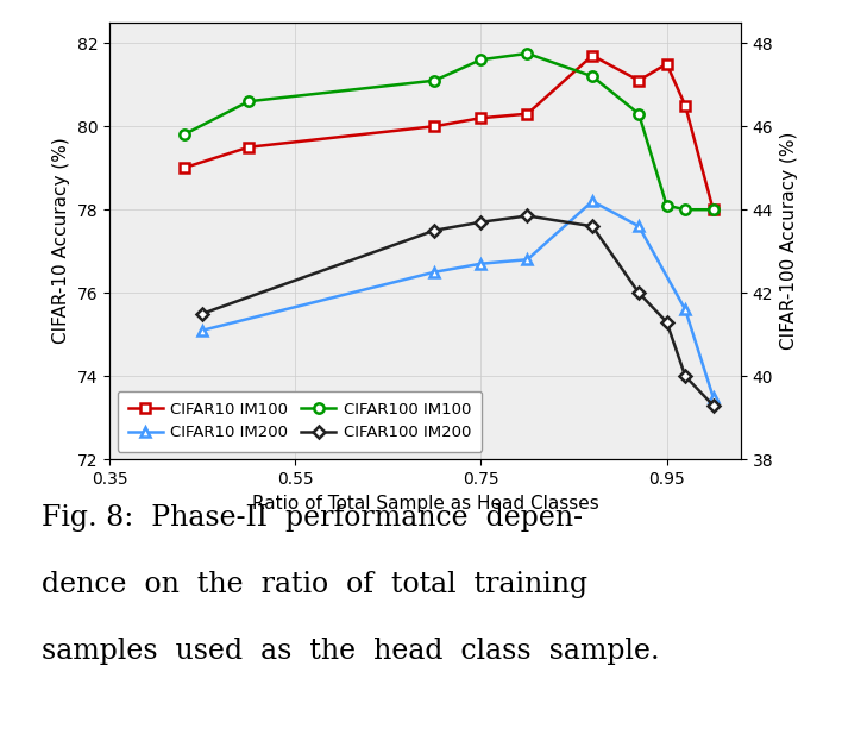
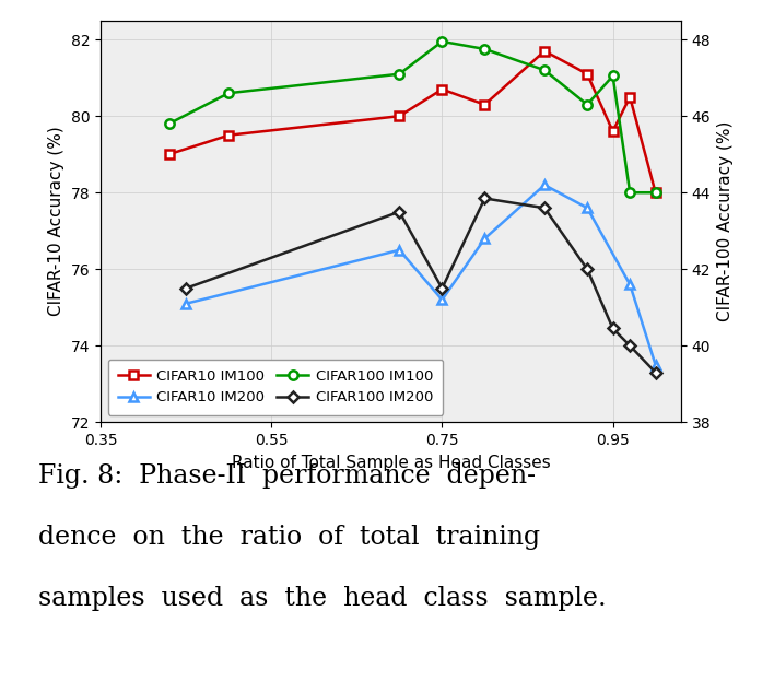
CIFAR10 IM100/0.75: 80.2 -> 80.7
CIFAR10 IM200/0.75: 76.7 -> 75.2
CIFAR100 IM100/0.75: 47.60 -> 47.95
CIFAR100 IM200/0.75: 43.70 -> 41.50
CIFAR10 IM100/0.95: 81.5 -> 79.6
CIFAR100 IM100/0.95: 44.10 -> 47.05
CIFAR100 IM200/0.95: 41.30 -> 40.45
